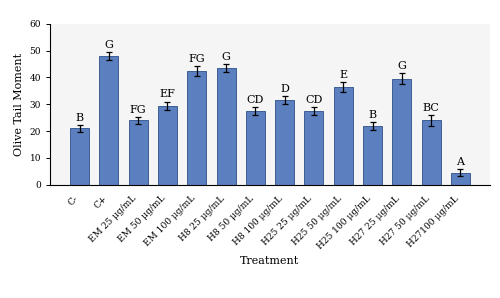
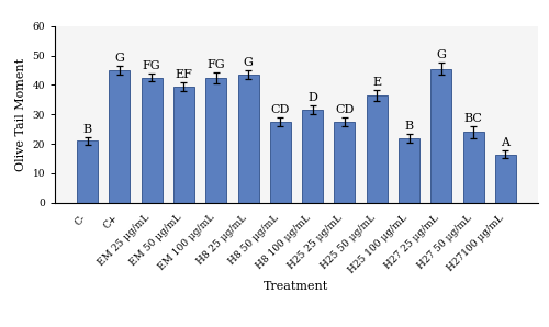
C+: 48.0 -> 45.0
EM 25 μg/mL: 24.0 -> 42.5
EM 50 μg/mL: 29.5 -> 39.5
H27 25 μg/mL: 39.5 -> 45.5
H27100 μg/mL: 4.5 -> 16.5
